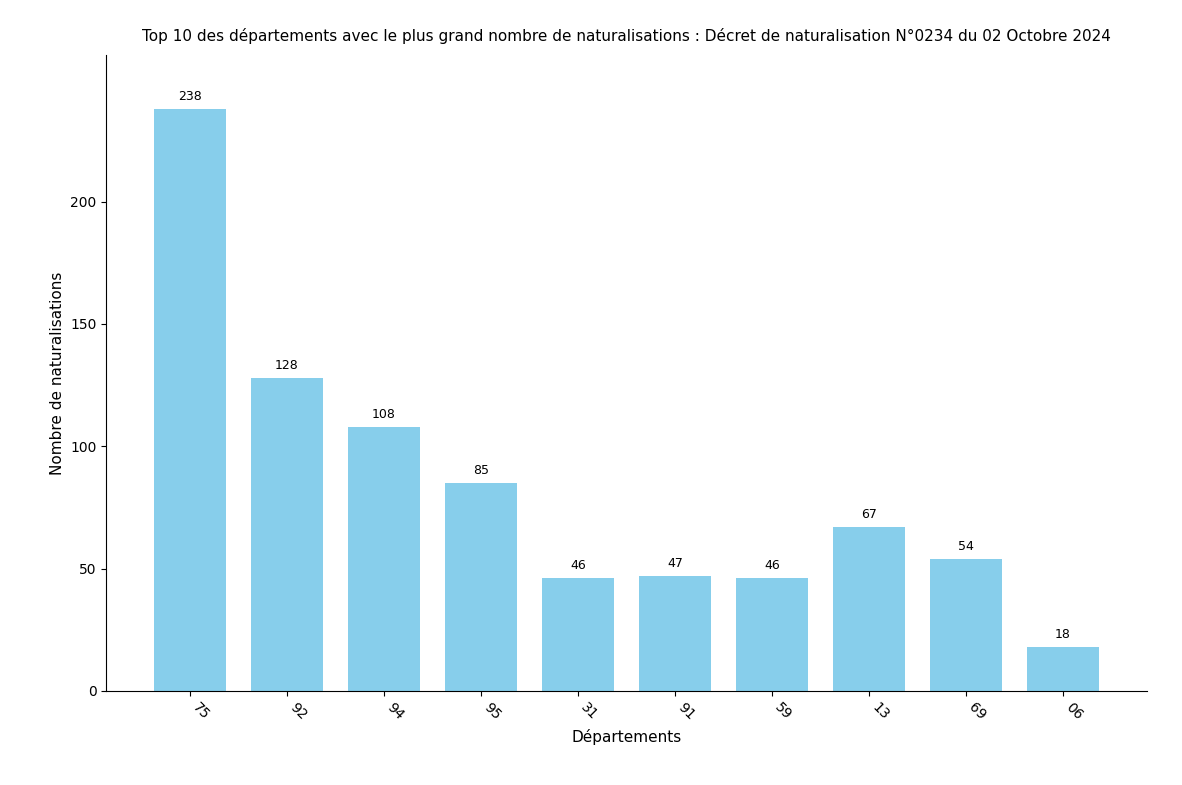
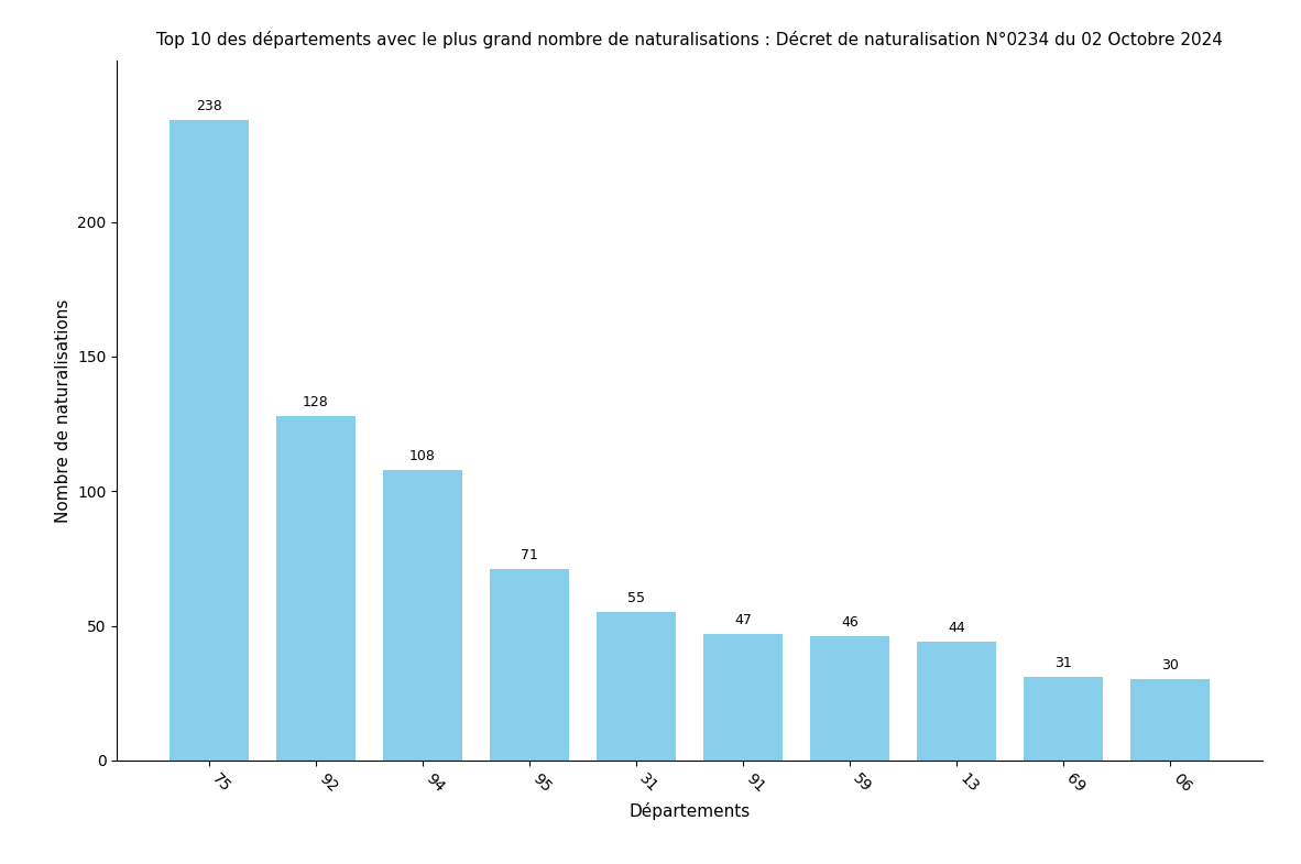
95: 85 -> 71
31: 46 -> 55
13: 67 -> 44
69: 54 -> 31
06: 18 -> 30
